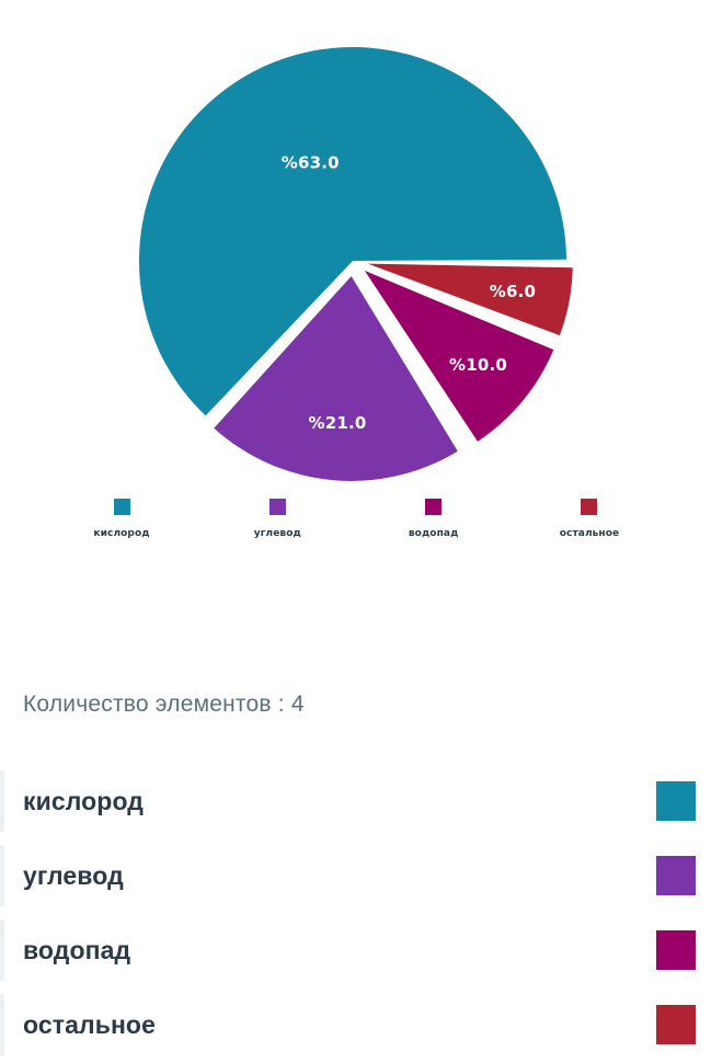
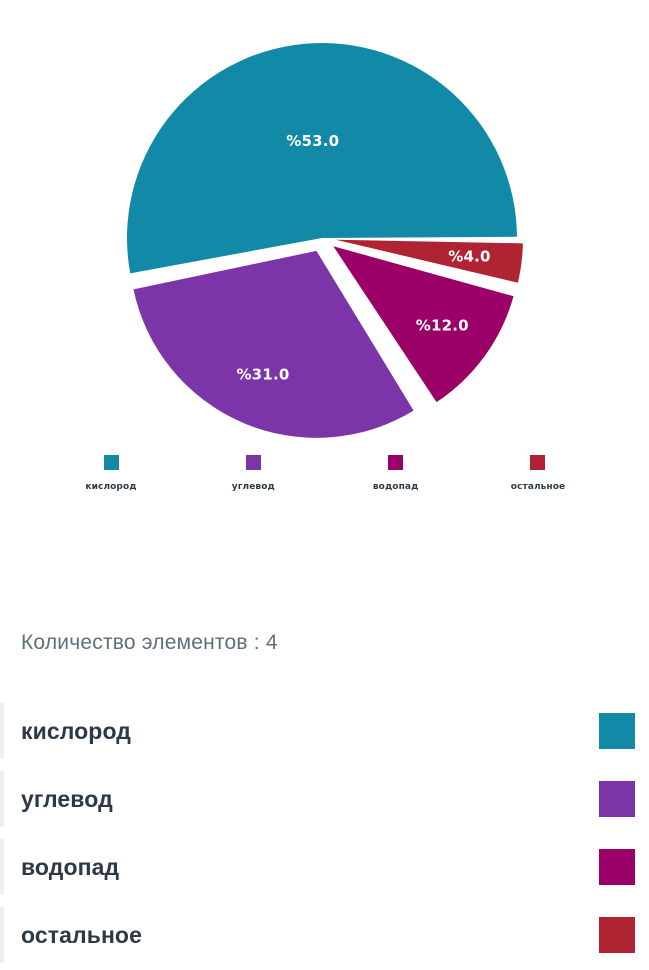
кислород: 63.0 -> 53.0
углевод: 21.0 -> 31.0
водопад: 10.0 -> 12.0
остальное: 6.0 -> 4.0
